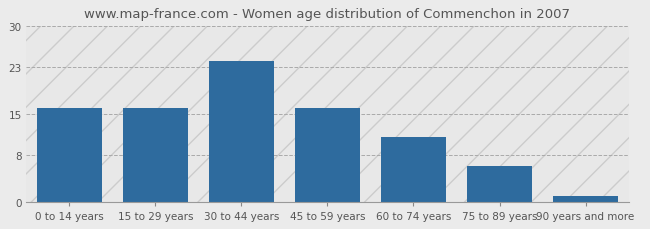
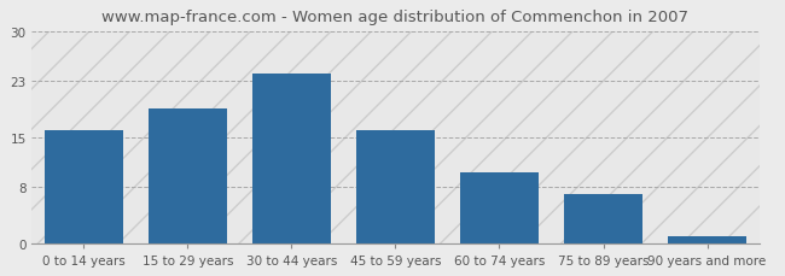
15 to 29 years: 16 -> 19
60 to 74 years: 11 -> 10
75 to 89 years: 6 -> 7
